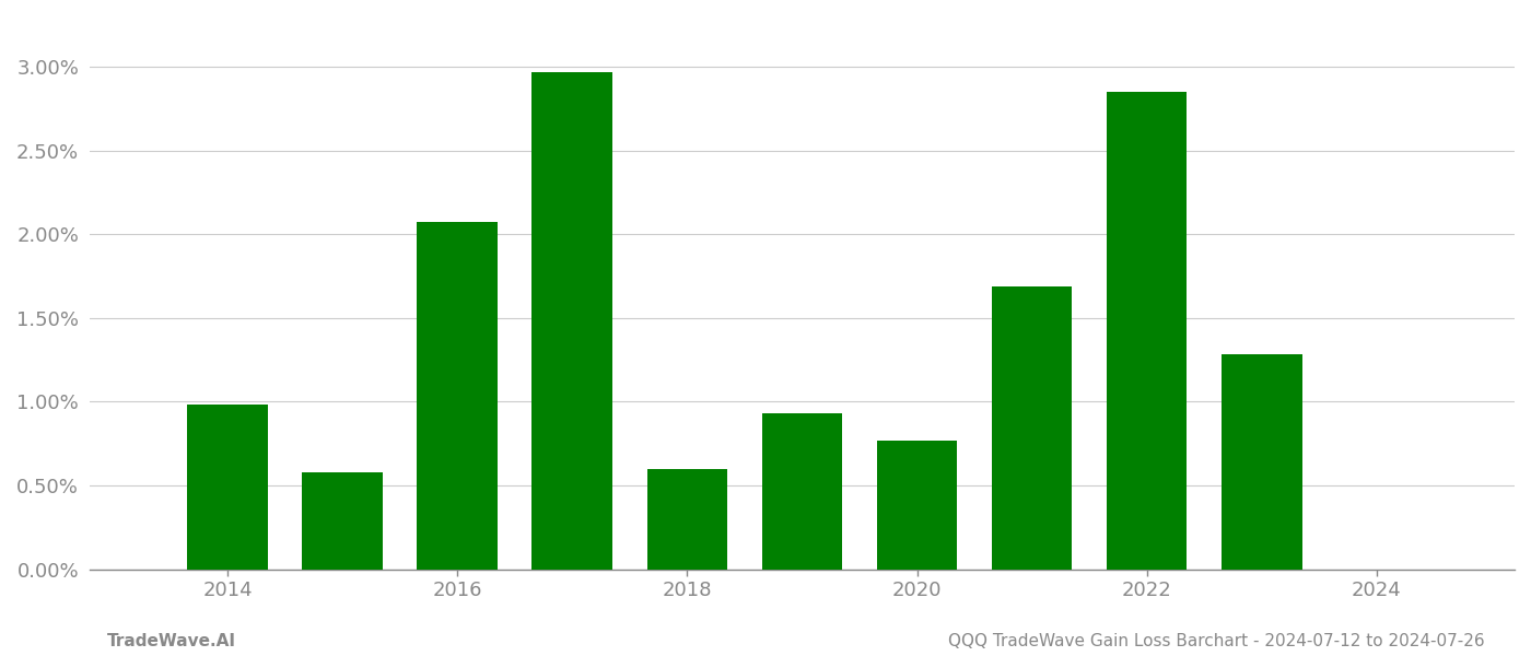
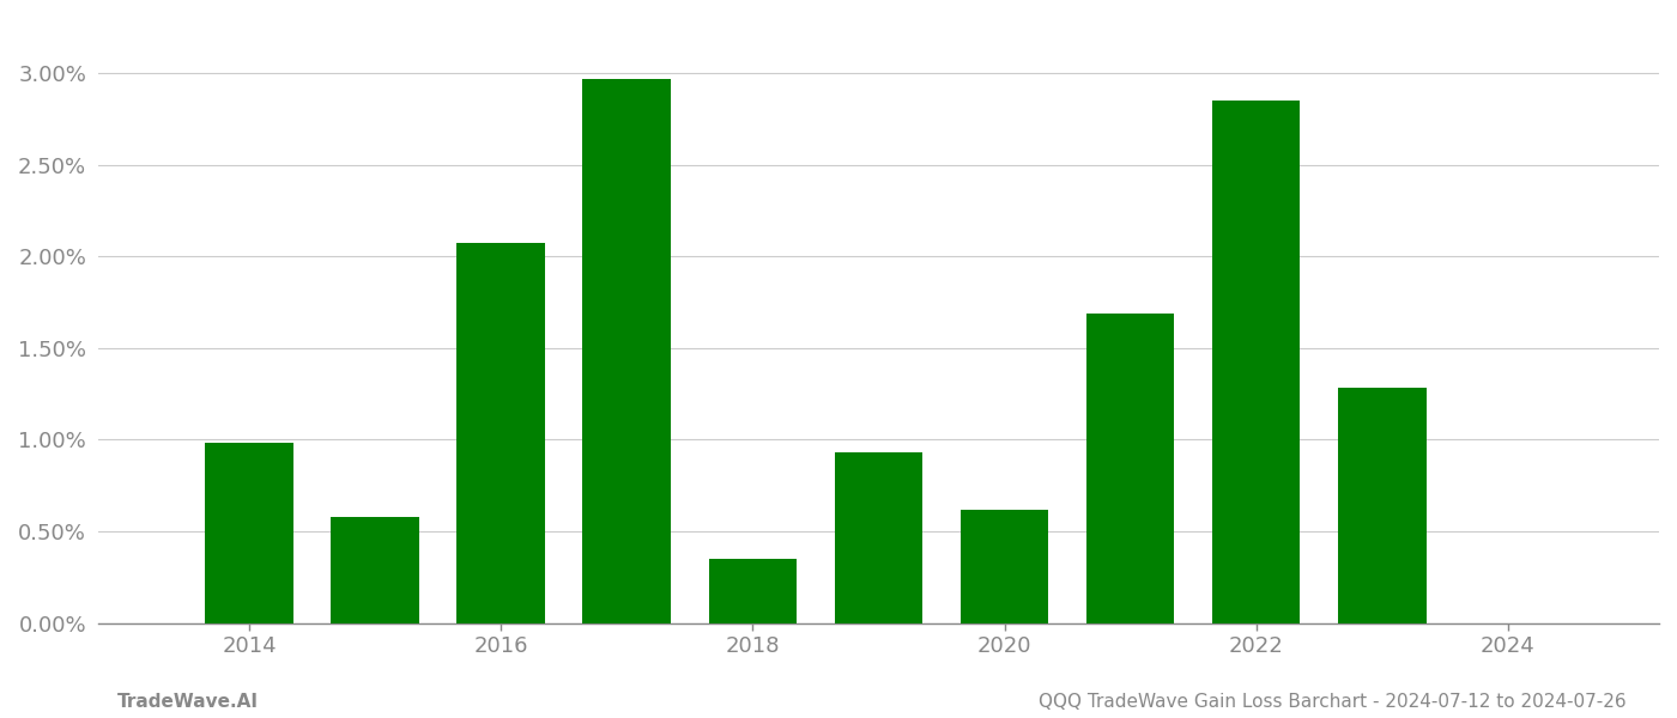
2018: 0.60% -> 0.35%
2020: 0.77% -> 0.62%
